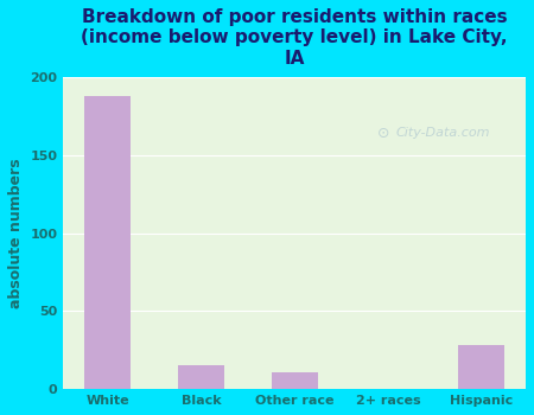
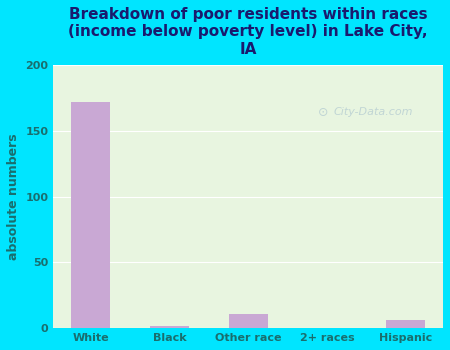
White: 188 -> 172
Black: 15 -> 2
Hispanic: 28 -> 6
